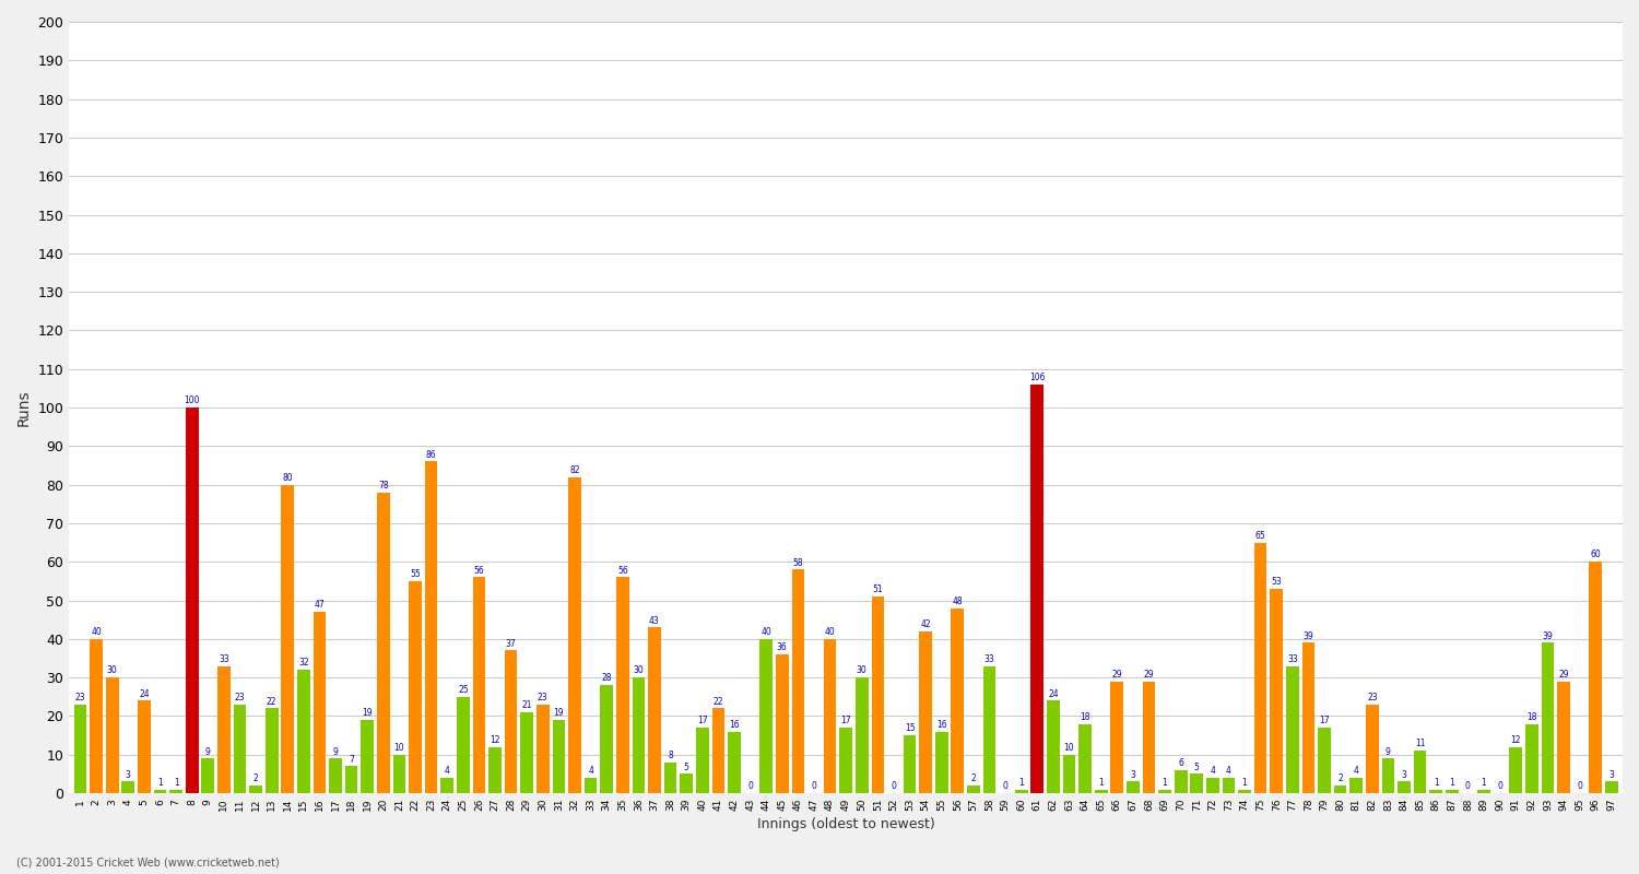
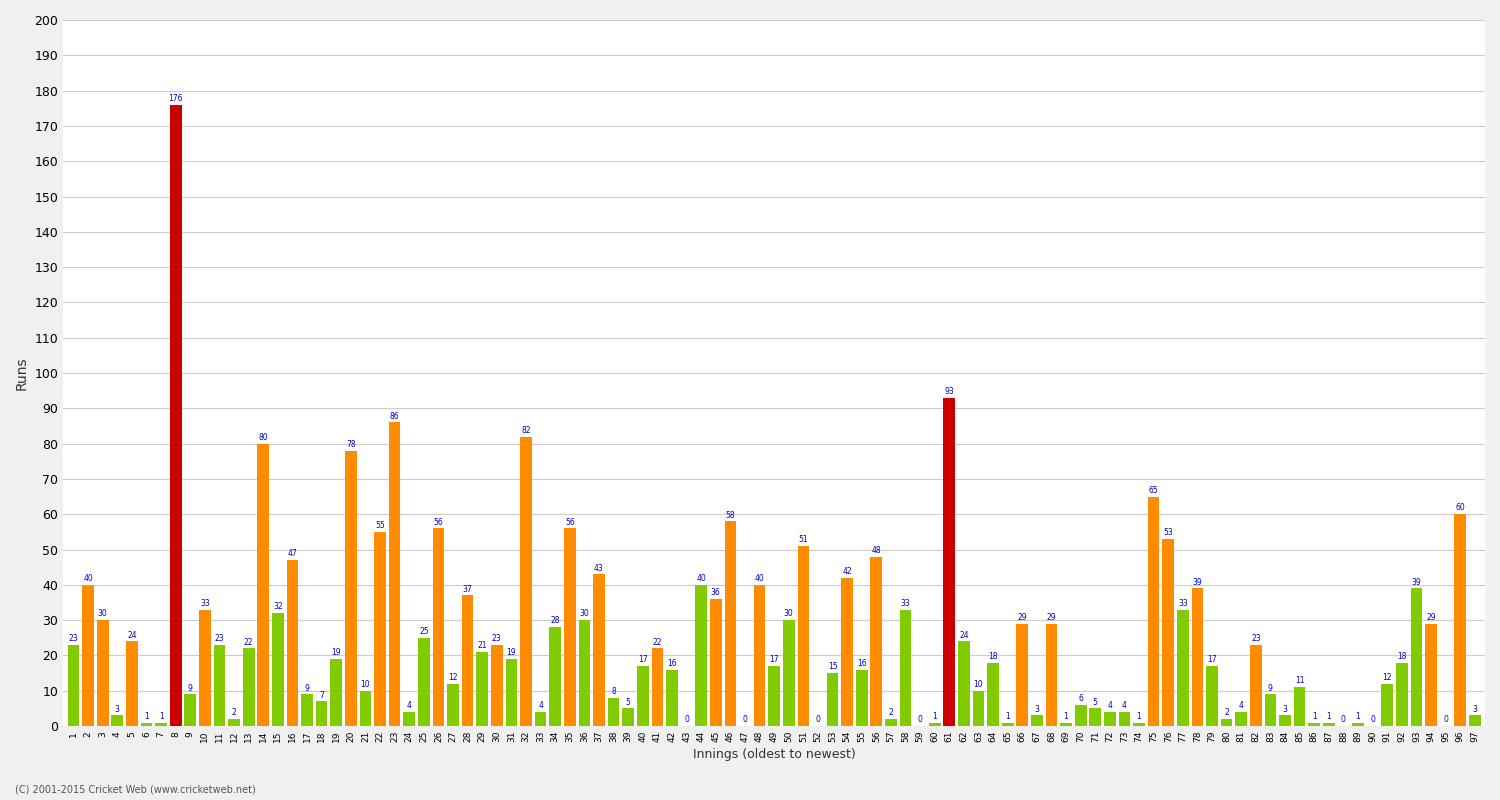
8: 100 -> 176
61: 106 -> 93
